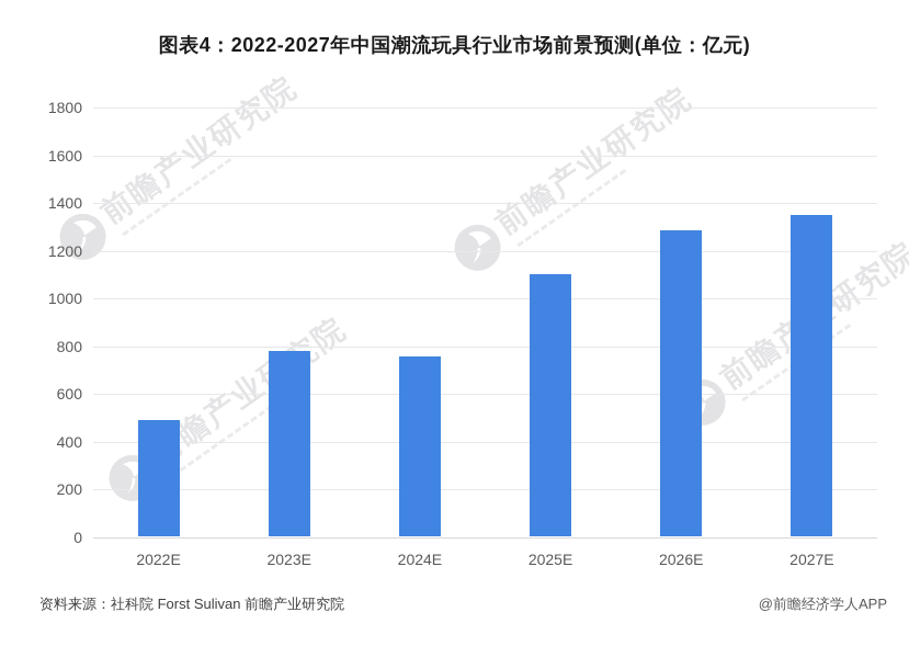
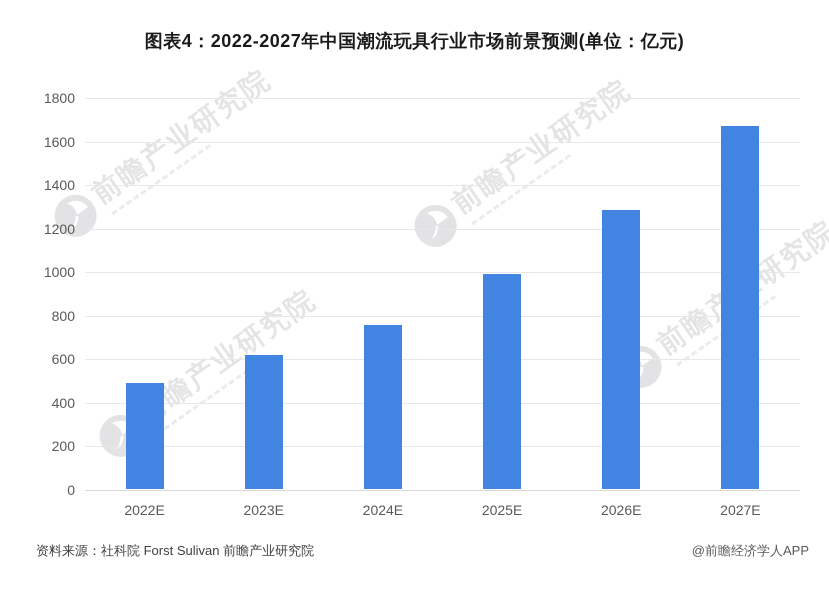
2023E: 780 -> 620
2025E: 1100 -> 990
2027E: 1350 -> 1670
